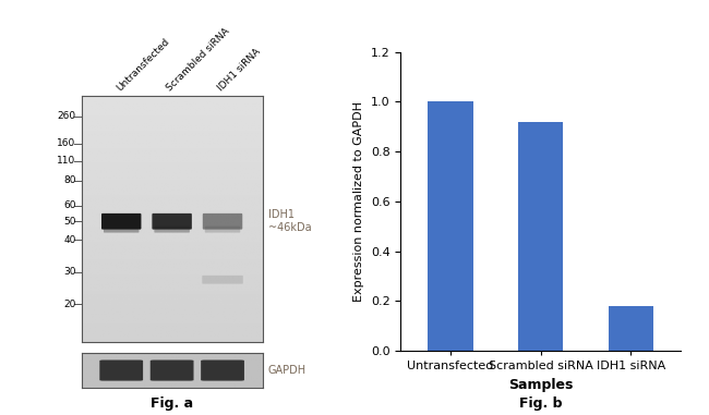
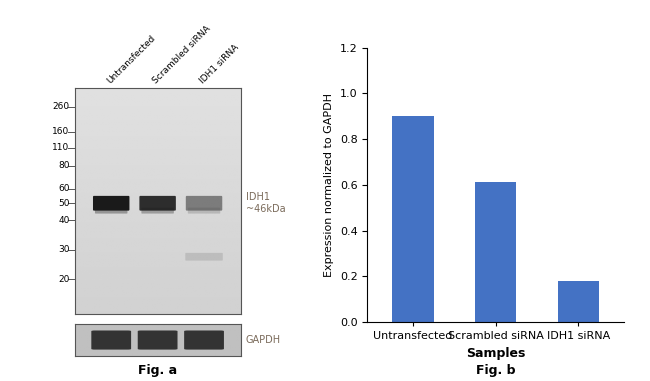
Untransfected: 1.00 -> 0.90
Scrambled siRNA: 0.92 -> 0.61
